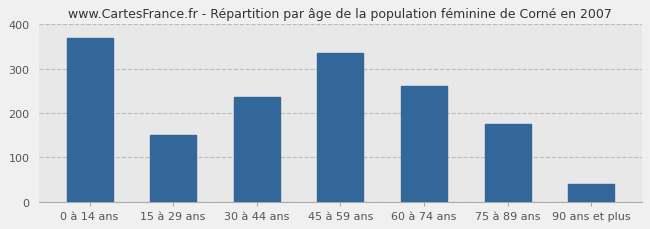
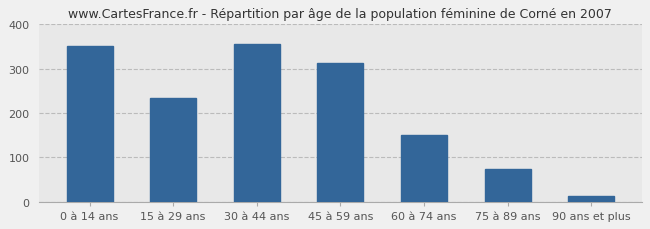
0 à 14 ans: 370 -> 350
15 à 29 ans: 150 -> 233
30 à 44 ans: 235 -> 355
45 à 59 ans: 335 -> 313
60 à 74 ans: 260 -> 150
75 à 89 ans: 175 -> 73
90 ans et plus: 40 -> 13
